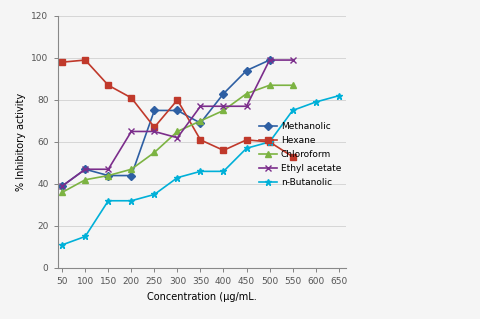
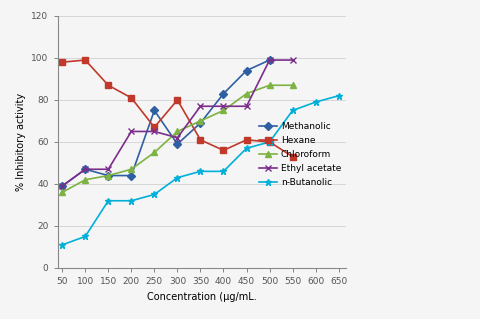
Methanolic/300: 75 -> 59
